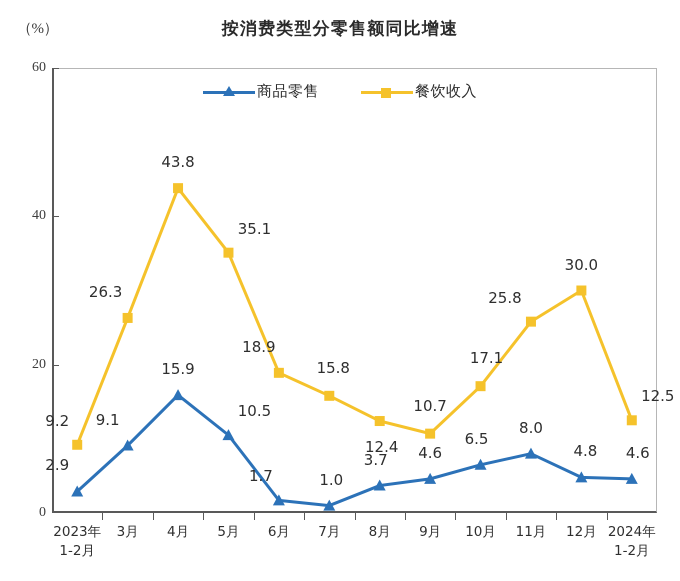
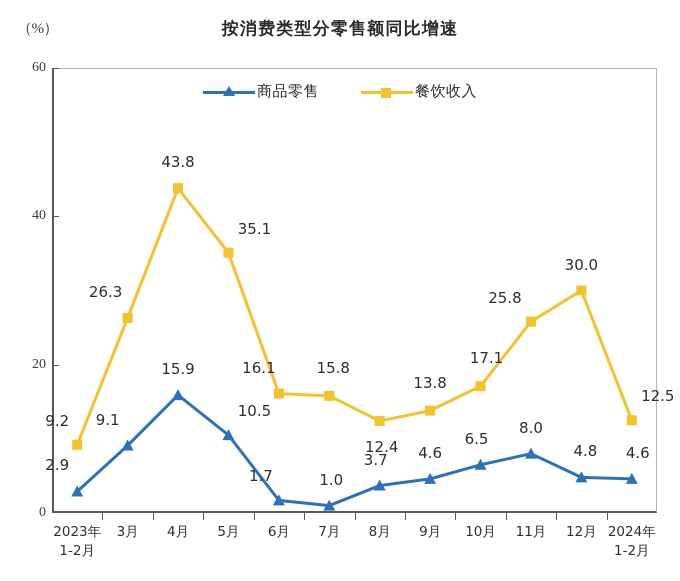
餐饮收入/6月: 18.9 -> 16.1
餐饮收入/9月: 10.7 -> 13.8
